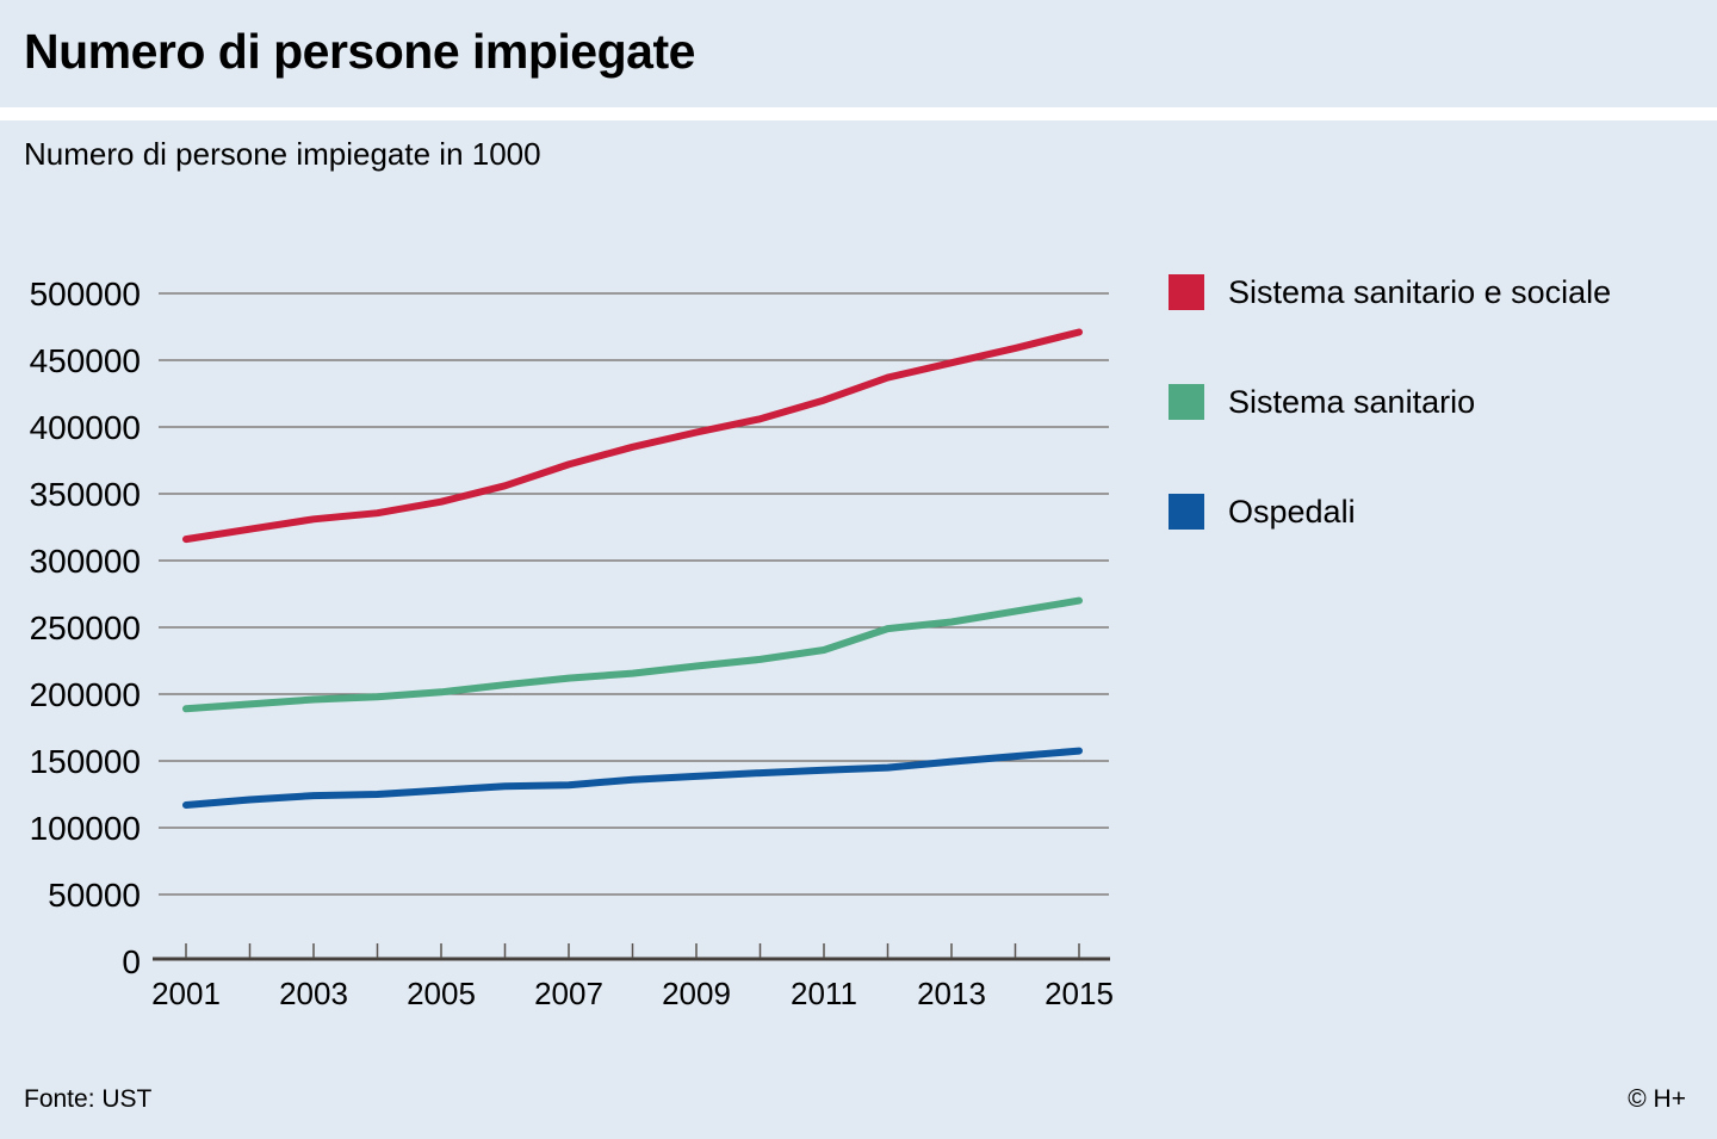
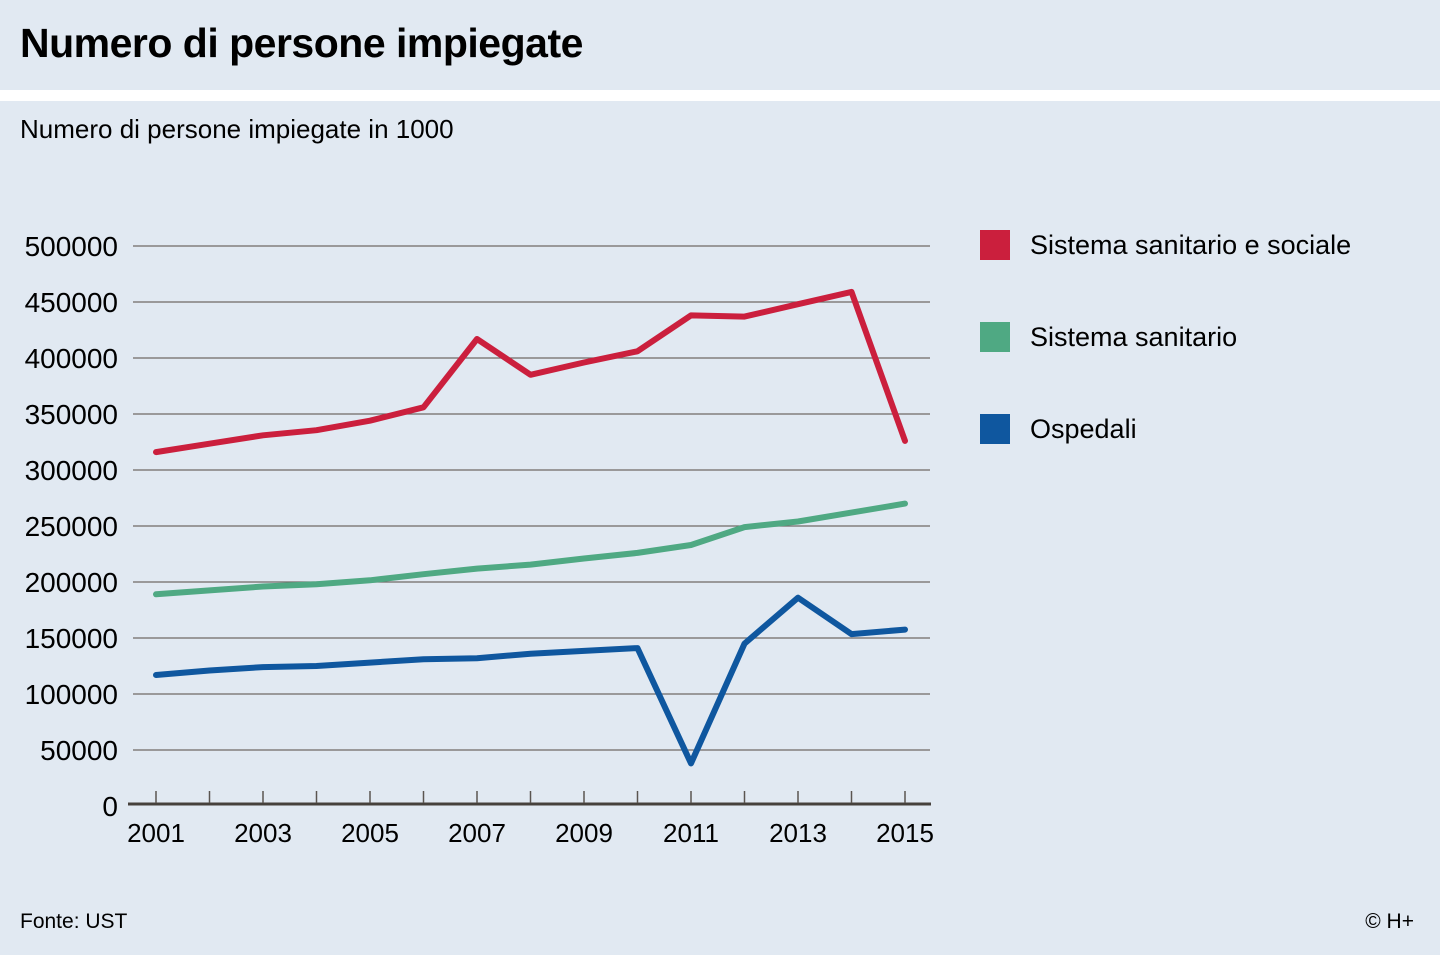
Sistema sanitario e sociale/2007: 372000 -> 417000
Sistema sanitario e sociale/2011: 420000 -> 438000
Ospedali/2011: 143000 -> 38000
Ospedali/2013: 150000 -> 186000
Sistema sanitario e sociale/2015: 471000 -> 326000
